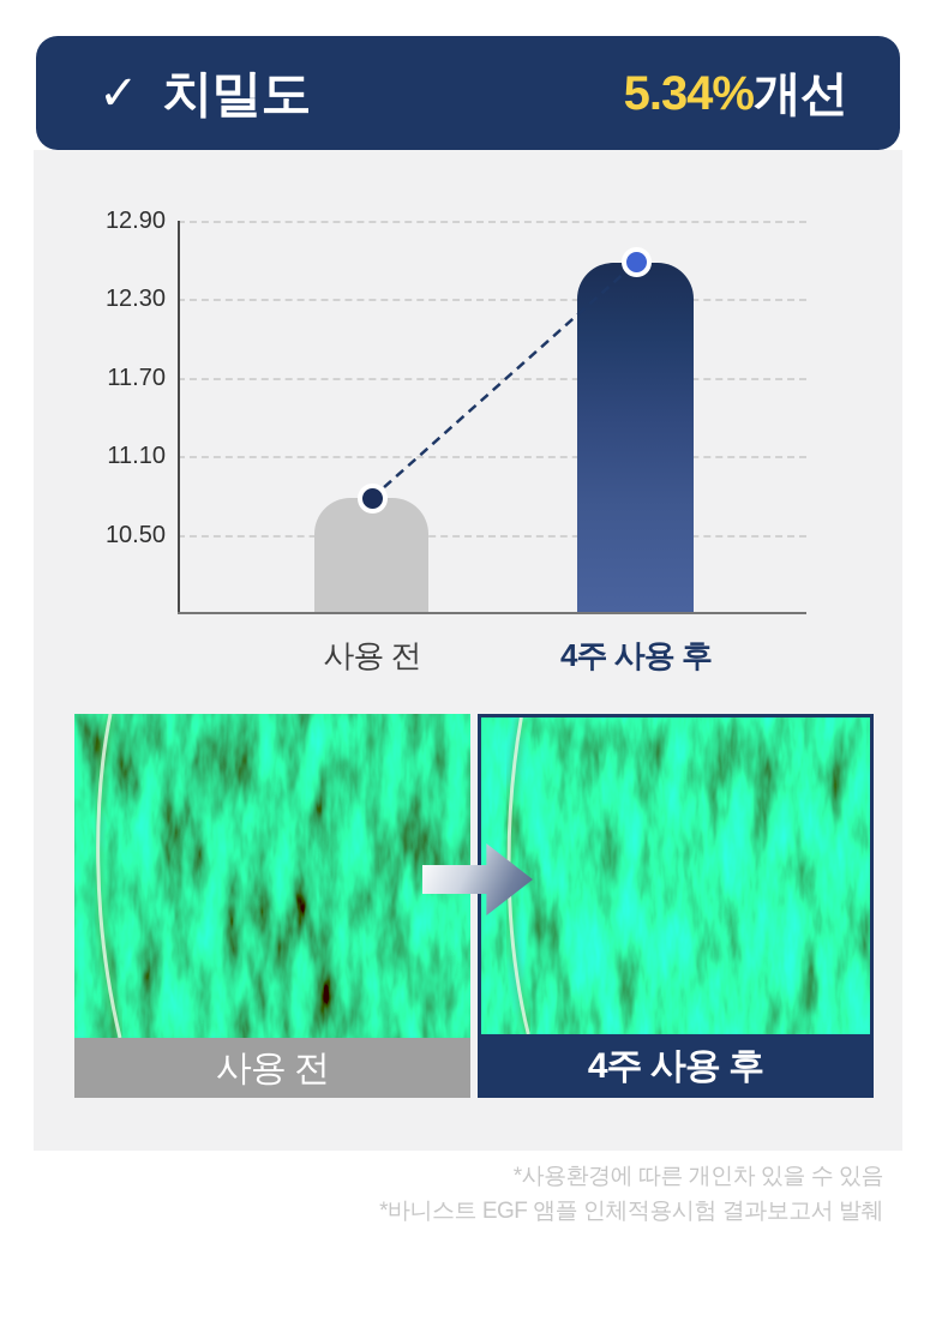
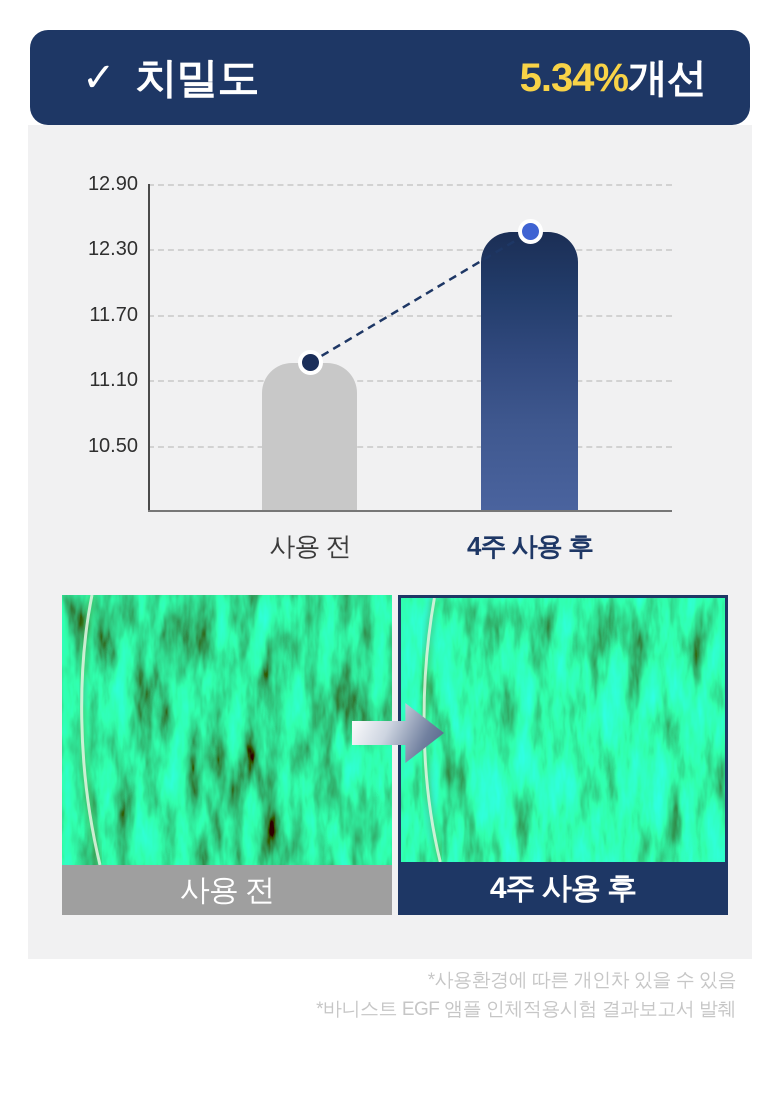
사용 전: 10.78 -> 11.26
4주 사용 후: 12.58 -> 12.46
